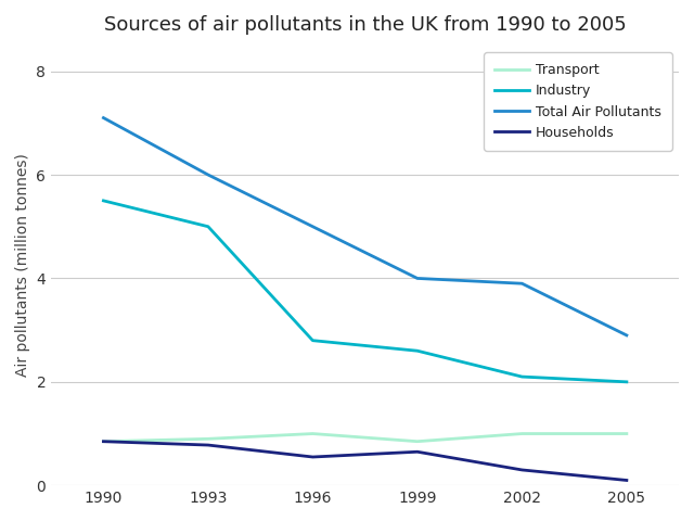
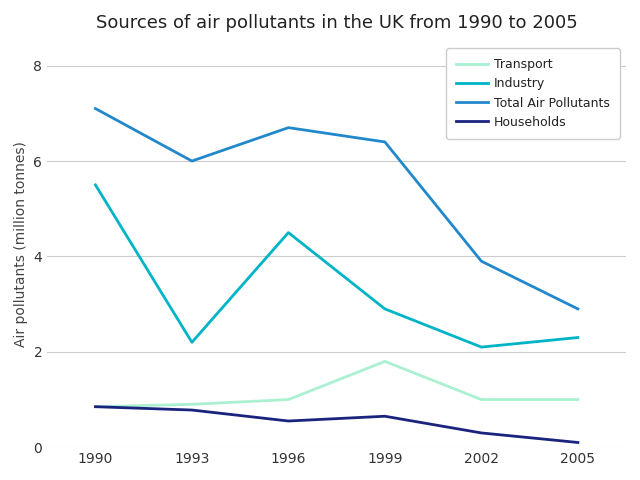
Industry/1993: 5.0 -> 2.2
Industry/1996: 2.8 -> 4.5
Total Air Pollutants/1996: 5.0 -> 6.7
Transport/1999: 0.85 -> 1.80
Industry/1999: 2.6 -> 2.9
Total Air Pollutants/1999: 4.0 -> 6.4
Industry/2005: 2.0 -> 2.3
